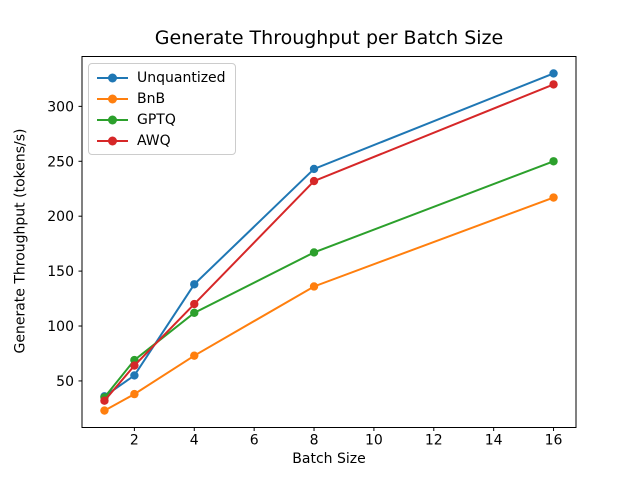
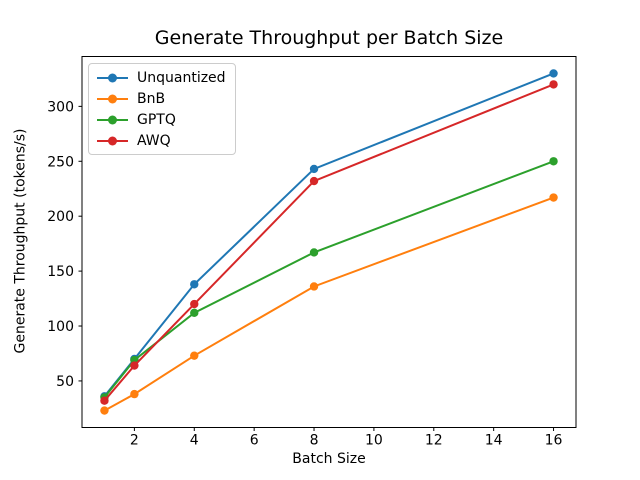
Unquantized/2: 55 -> 70
